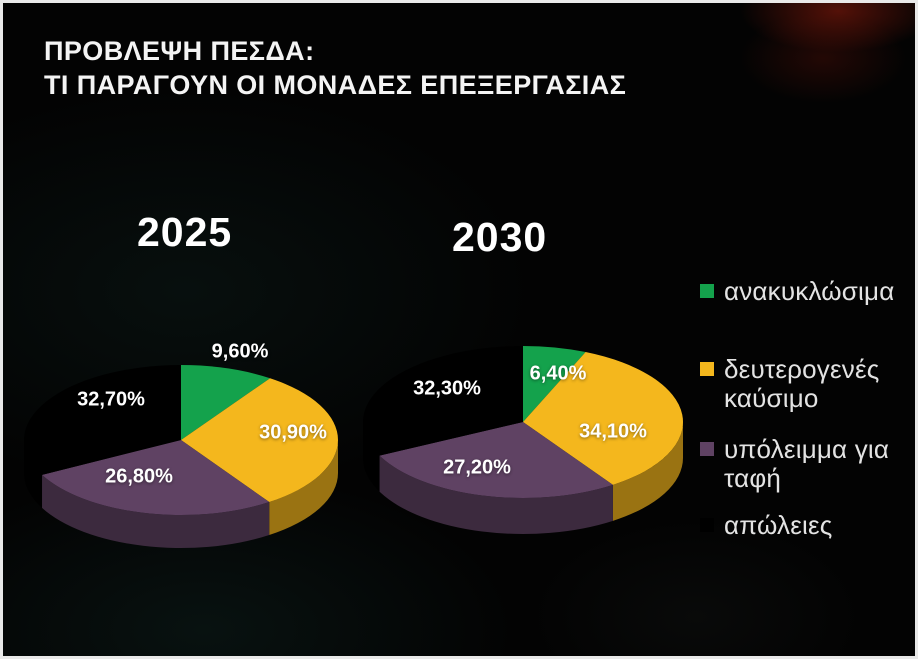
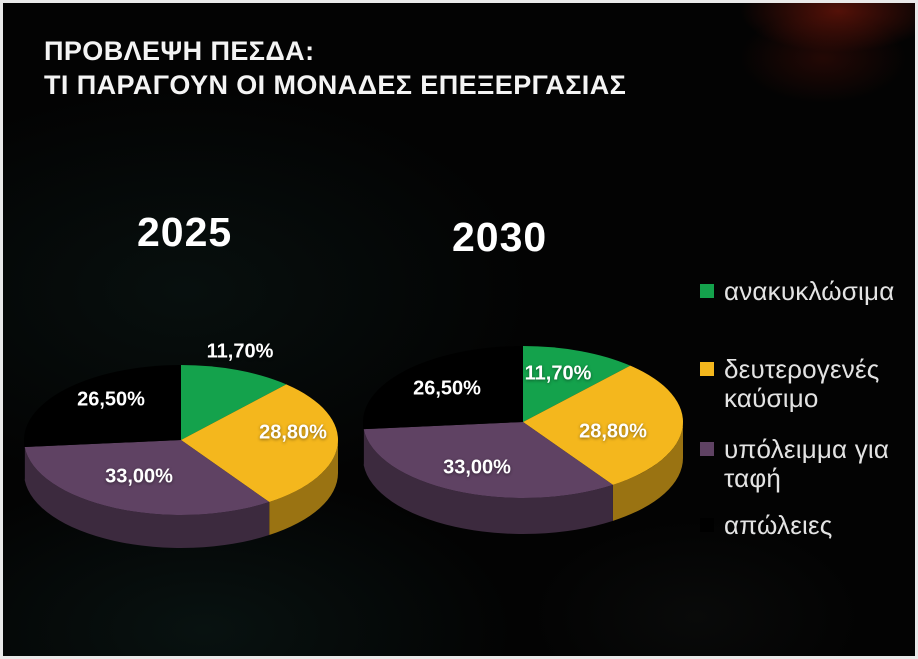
2025/ανακυκλώσιμα: 9,60% -> 11,70%
2025/δευτερογενές καύσιμο: 30,90% -> 28,80%
2025/υπόλειμμα για ταφή: 26,80% -> 33,00%
2025/απώλειες: 32,70% -> 26,50%
2030/ανακυκλώσιμα: 6,40% -> 11,70%
2030/δευτερογενές καύσιμο: 34,10% -> 28,80%
2030/υπόλειμμα για ταφή: 27,20% -> 33,00%
2030/απώλειες: 32,30% -> 26,50%
